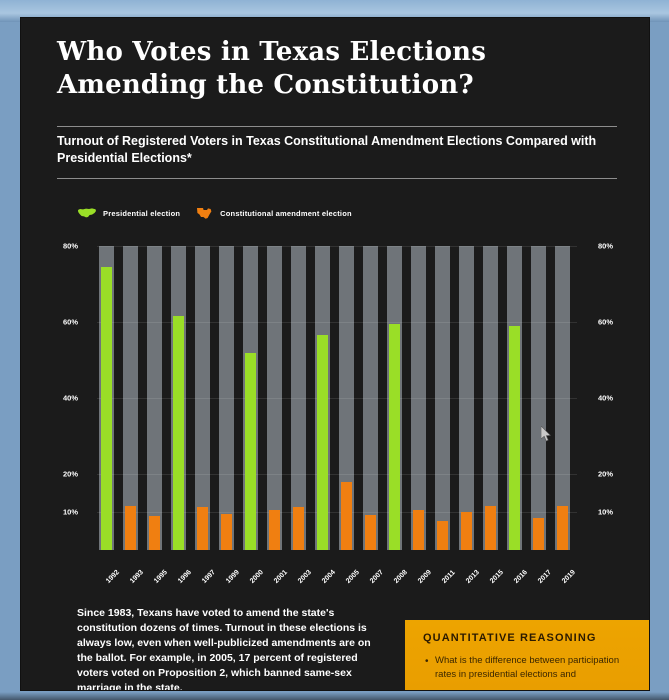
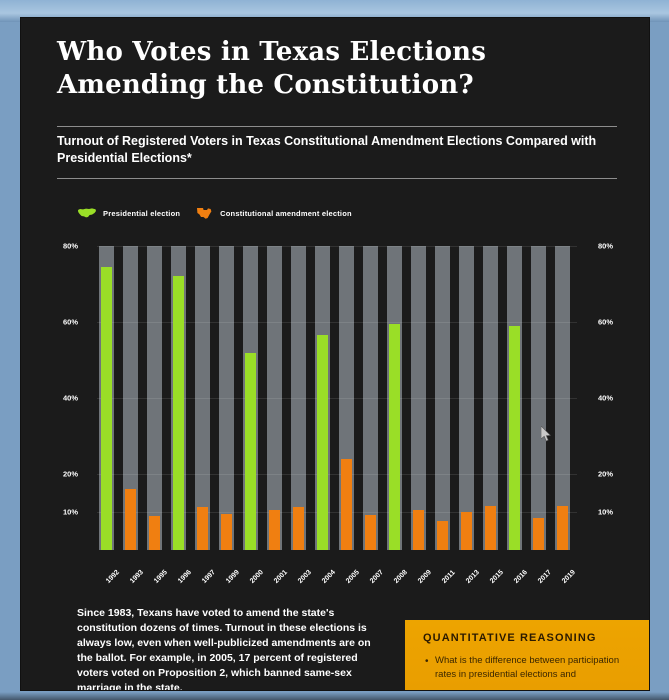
Constitutional amendment election/1993: 12% -> 16%
Presidential election/1996: 62% -> 72%
Constitutional amendment election/2005: 18% -> 24%
